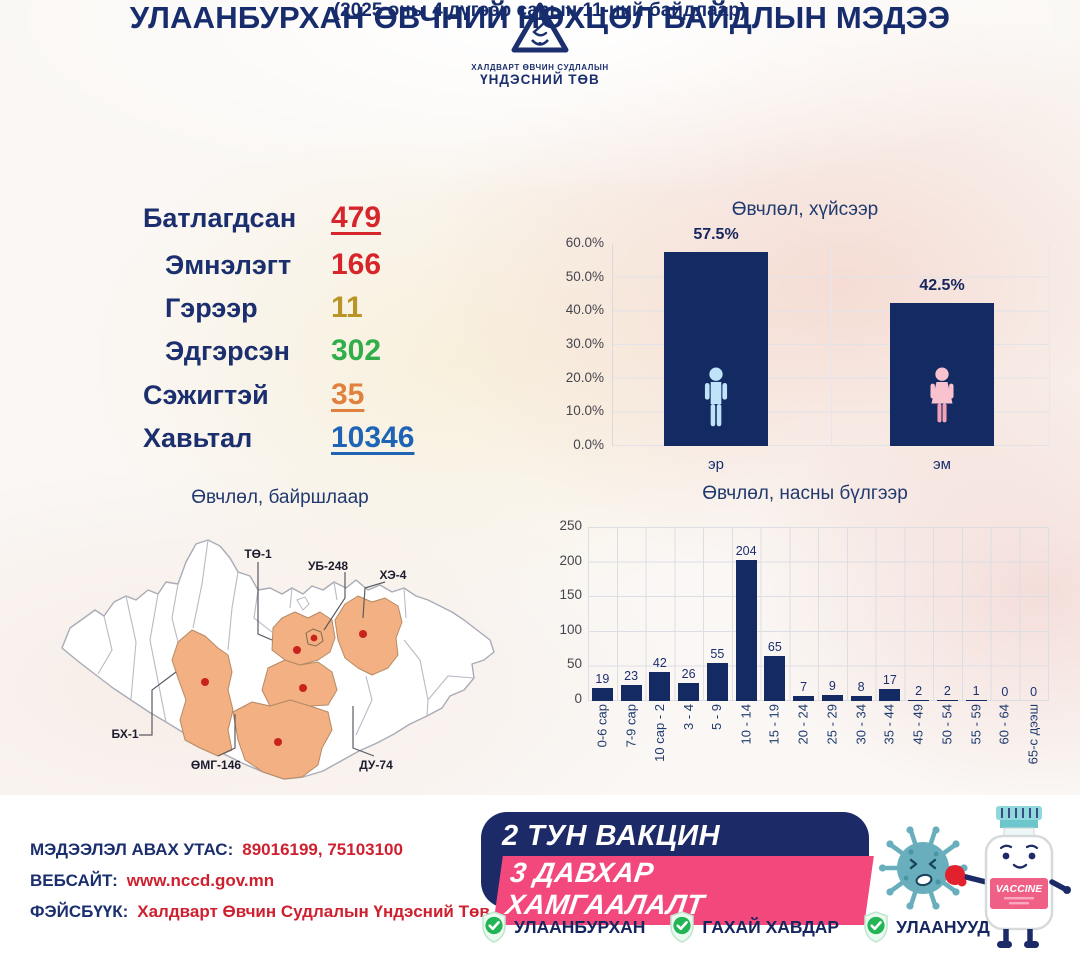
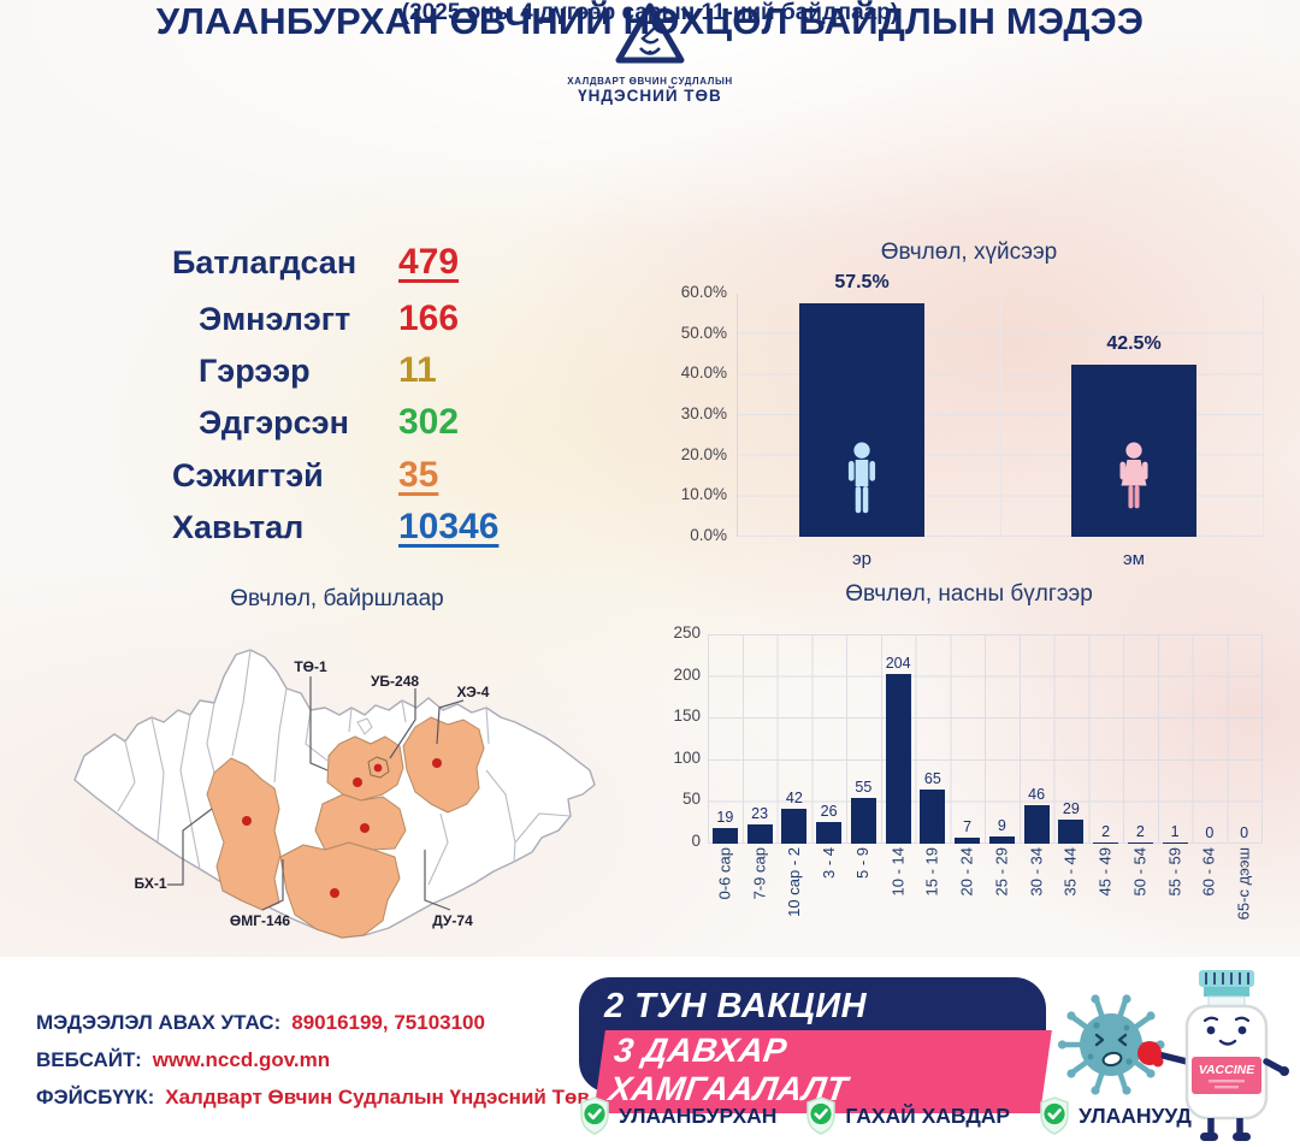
Өвчлөл, насны бүлгээр/30 - 34: 8 -> 46
Өвчлөл, насны бүлгээр/35 - 44: 17 -> 29
